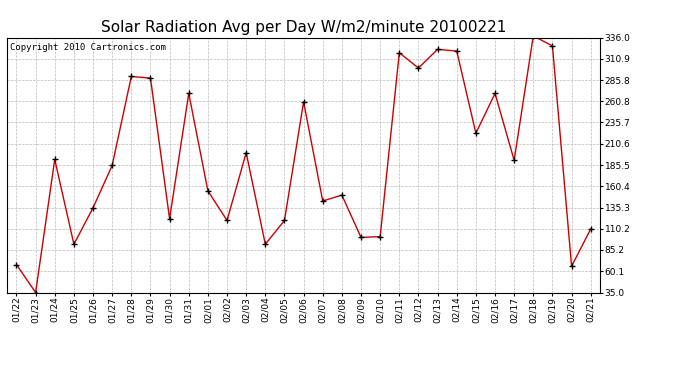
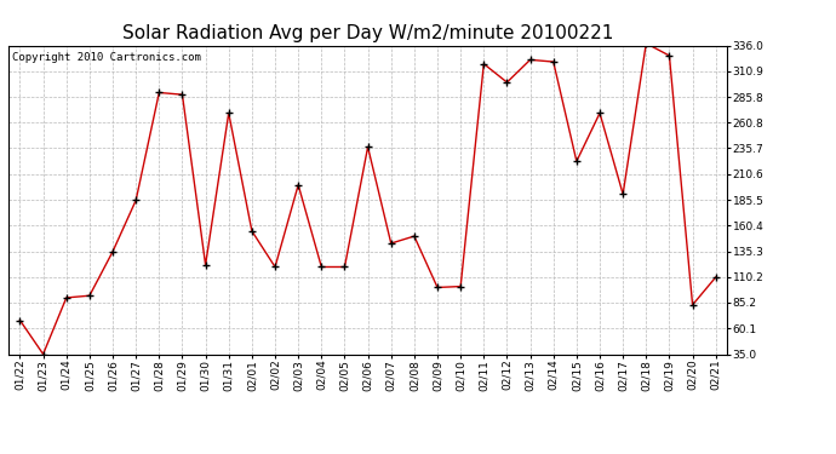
01/24: 192 -> 90
02/04: 92 -> 120
02/06: 260 -> 237
02/20: 66 -> 83
